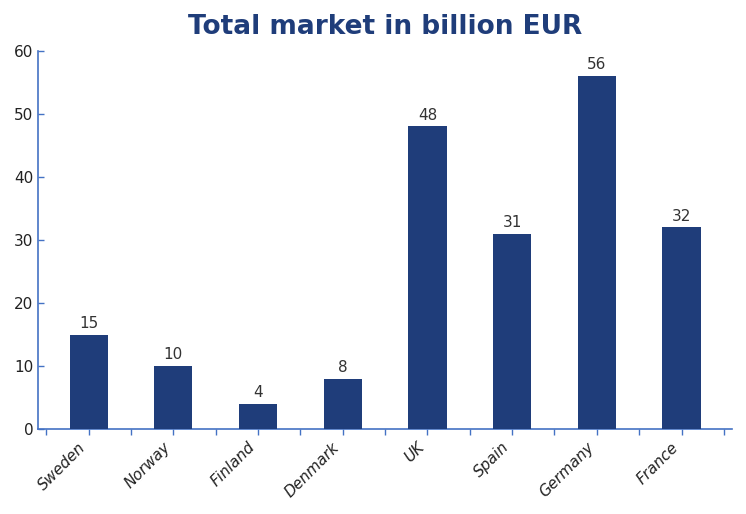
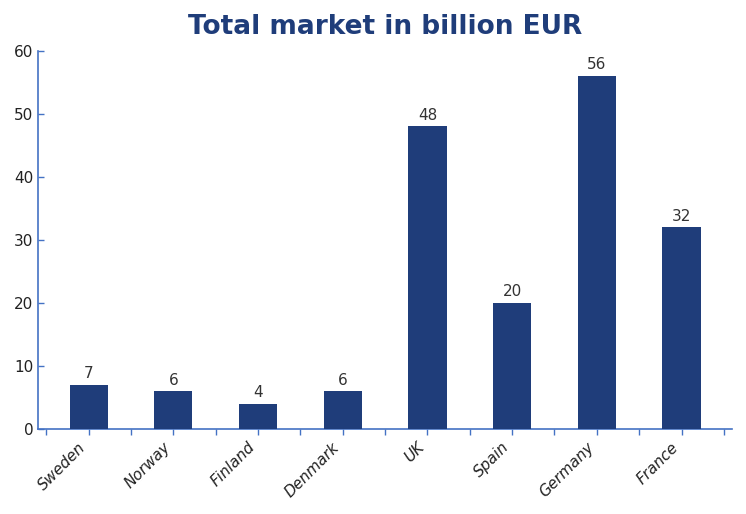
Sweden: 15 -> 7
Norway: 10 -> 6
Denmark: 8 -> 6
Spain: 31 -> 20
